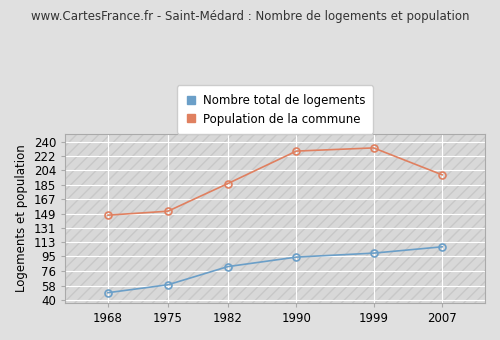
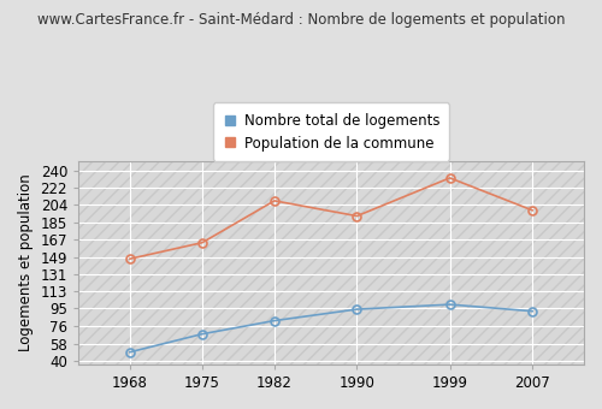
Nombre total de logements/1975: 59 -> 68
Population de la commune/1975: 152 -> 164
Population de la commune/1982: 187 -> 208
Population de la commune/1990: 228 -> 192
Nombre total de logements/2007: 107 -> 92
